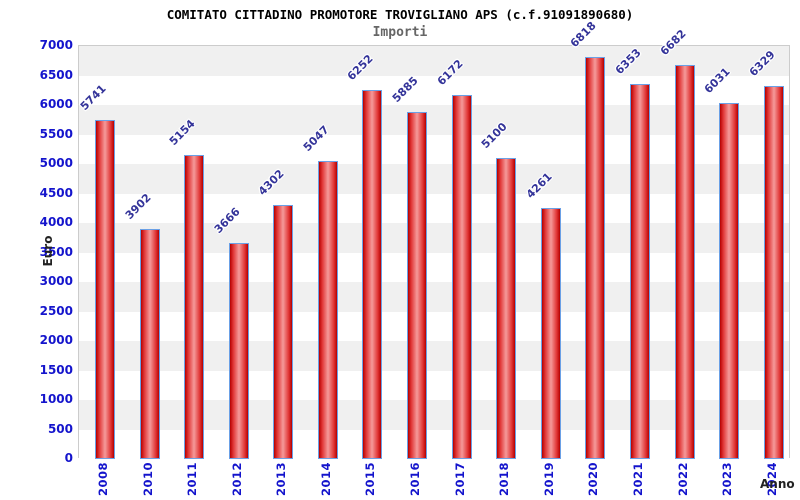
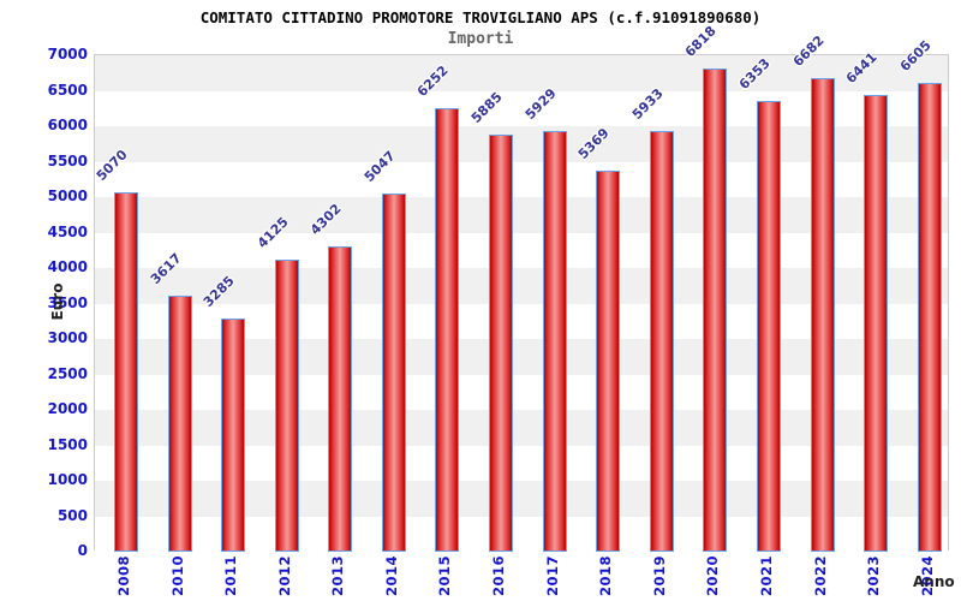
2008: 5741 -> 5070
2010: 3902 -> 3617
2011: 5154 -> 3285
2012: 3666 -> 4125
2017: 6172 -> 5929
2018: 5100 -> 5369
2019: 4261 -> 5933
2023: 6031 -> 6441
2024: 6329 -> 6605
